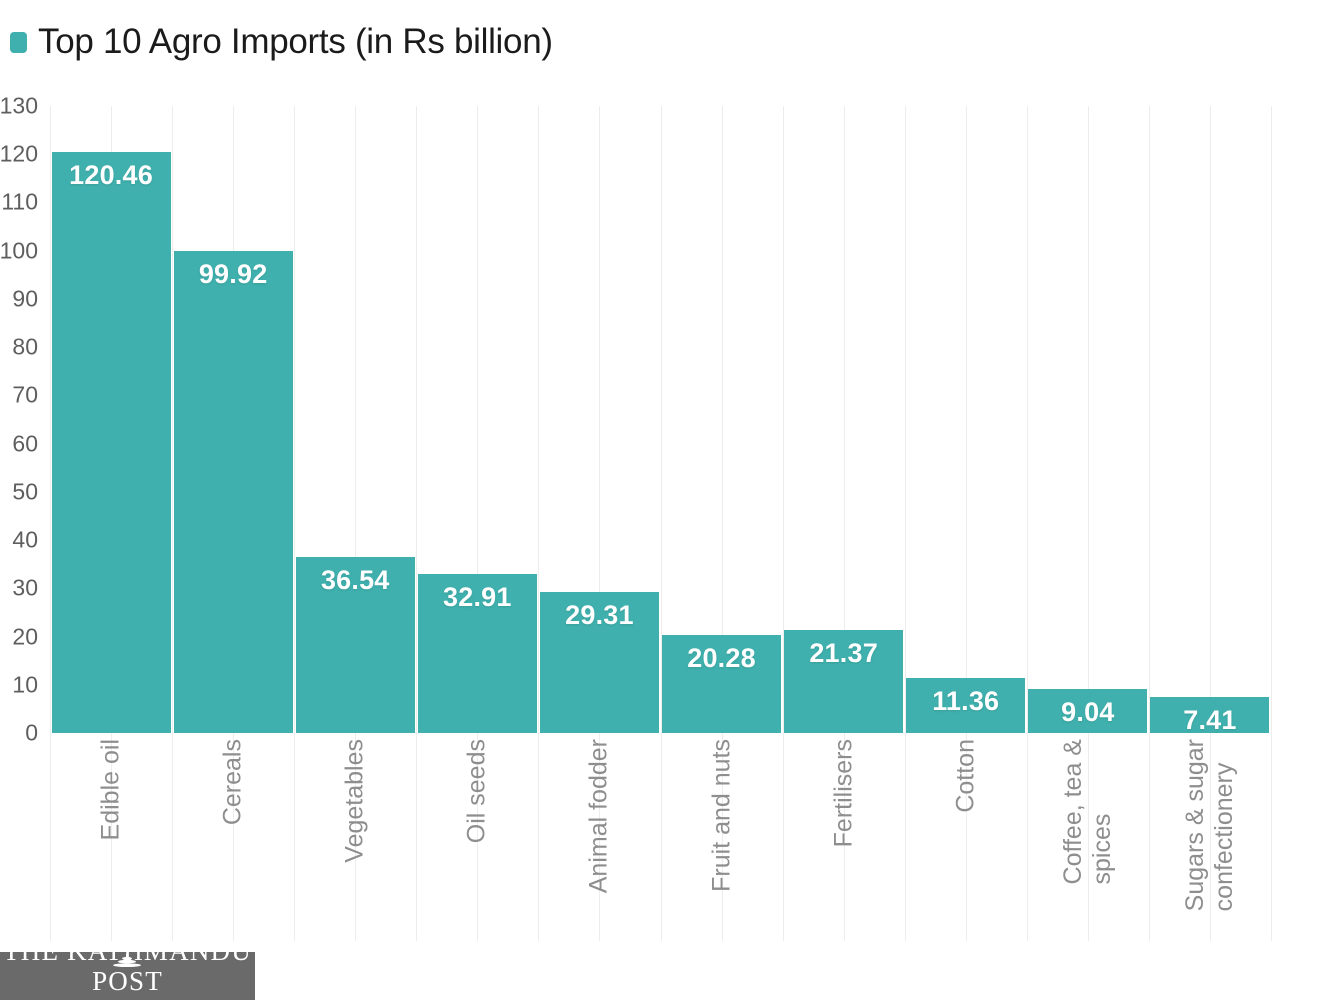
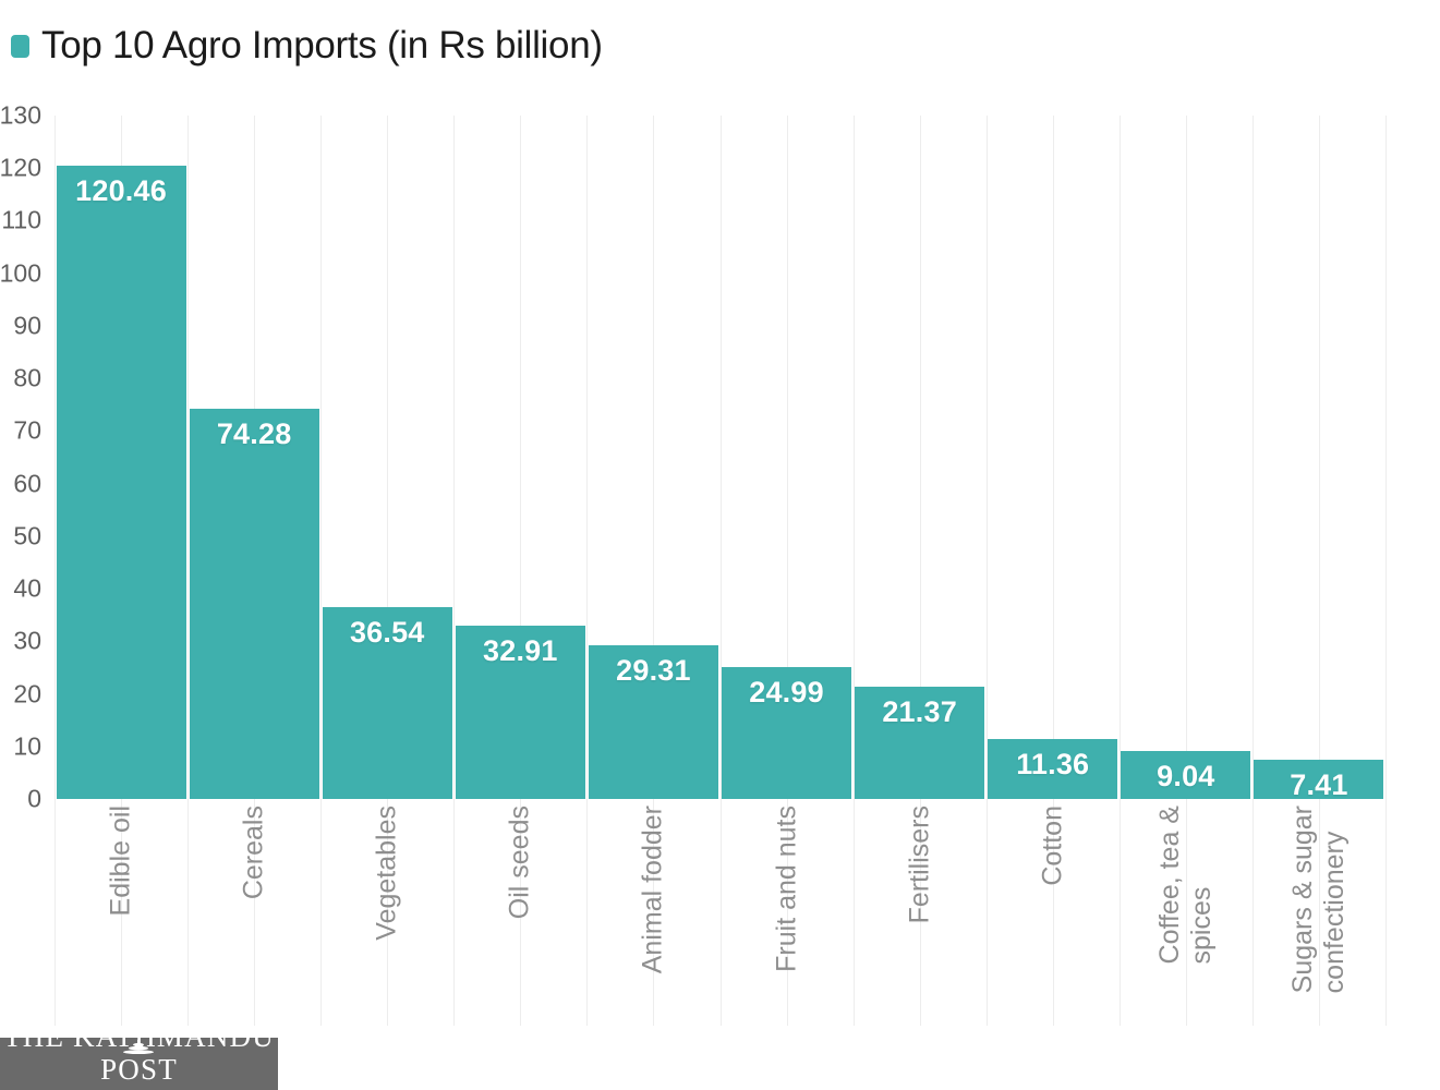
Cereals: 99.92 -> 74.28
Fruit and nuts: 20.28 -> 24.99
